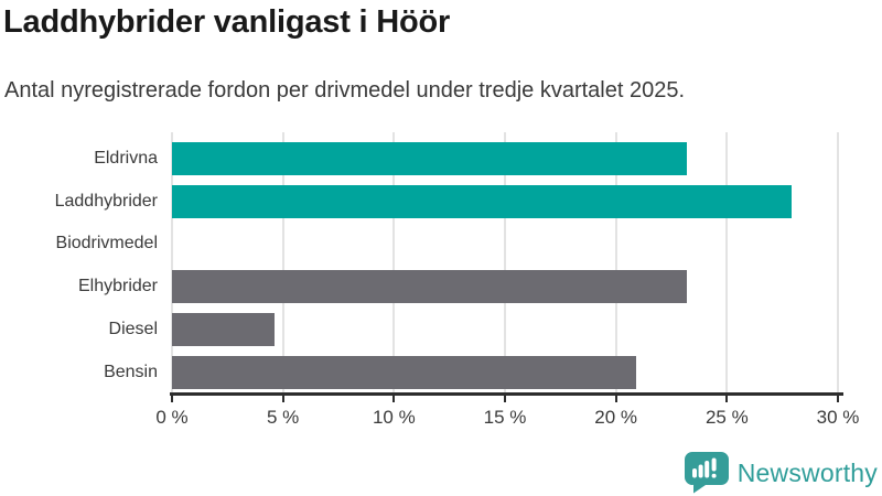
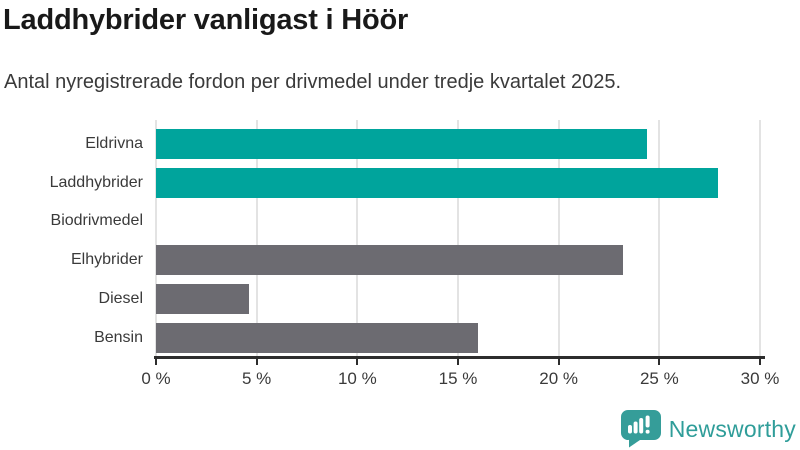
Eldrivna: 23.2% -> 24.4%
Bensin: 20.9% -> 16.0%
